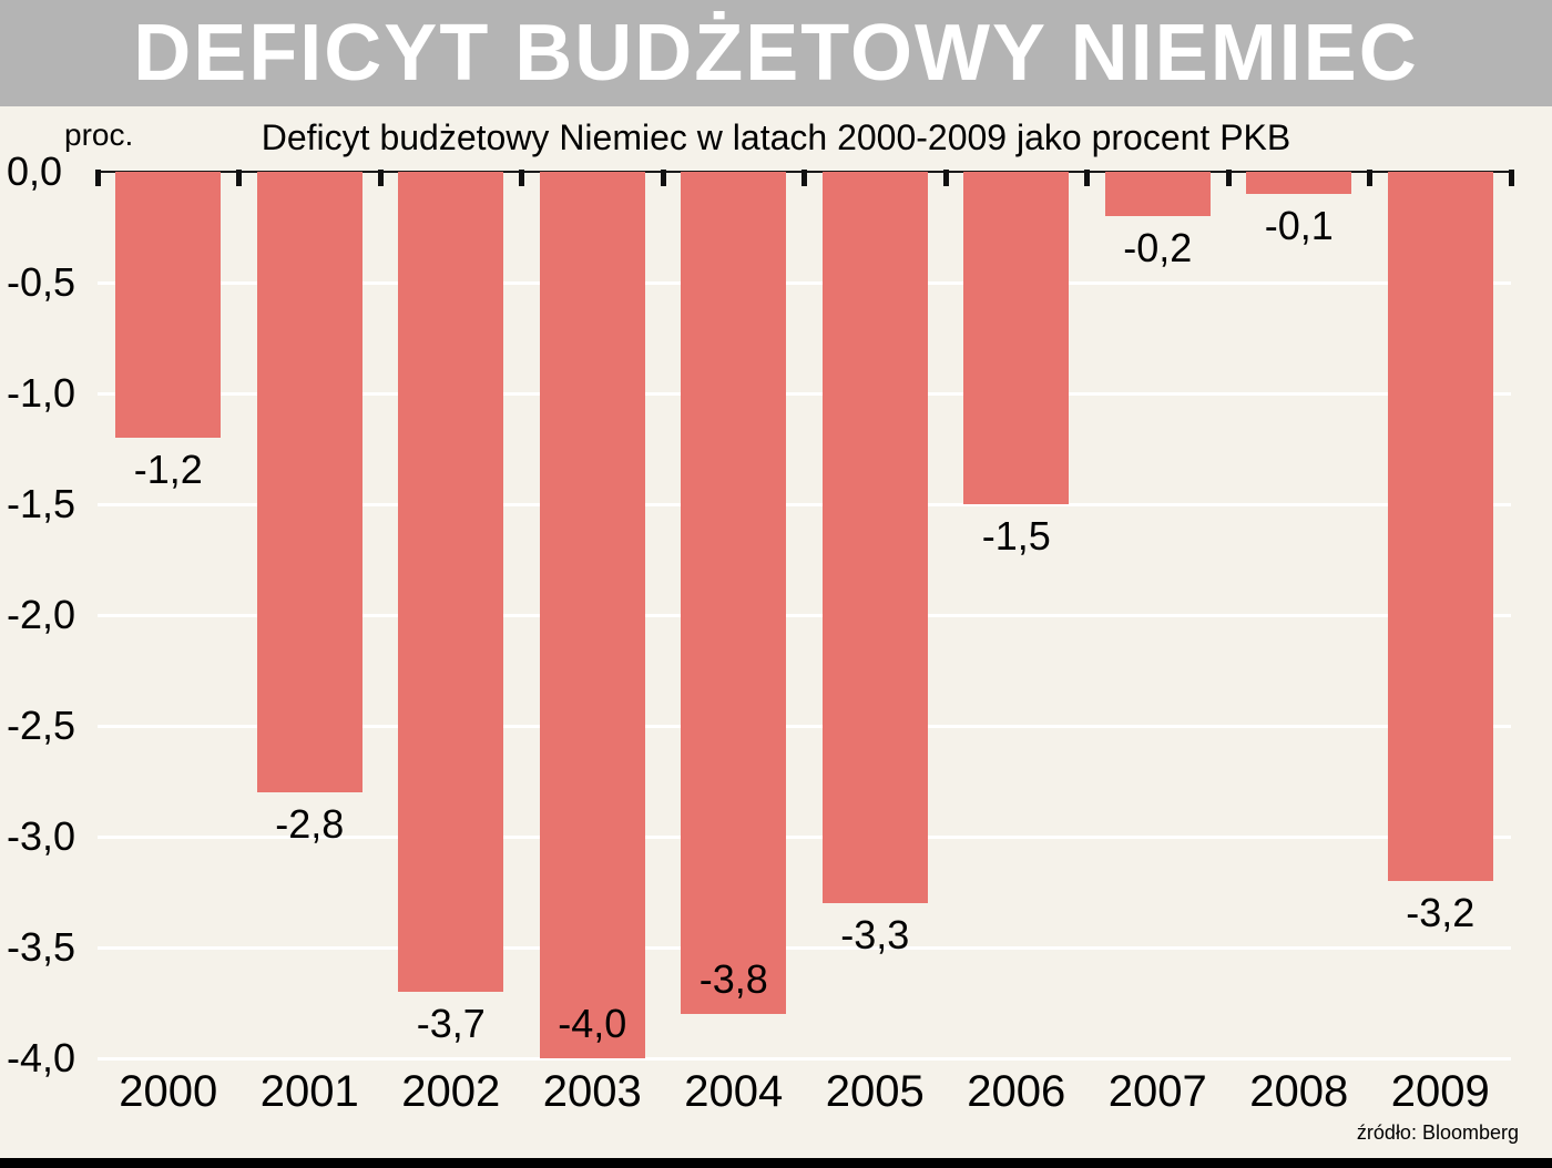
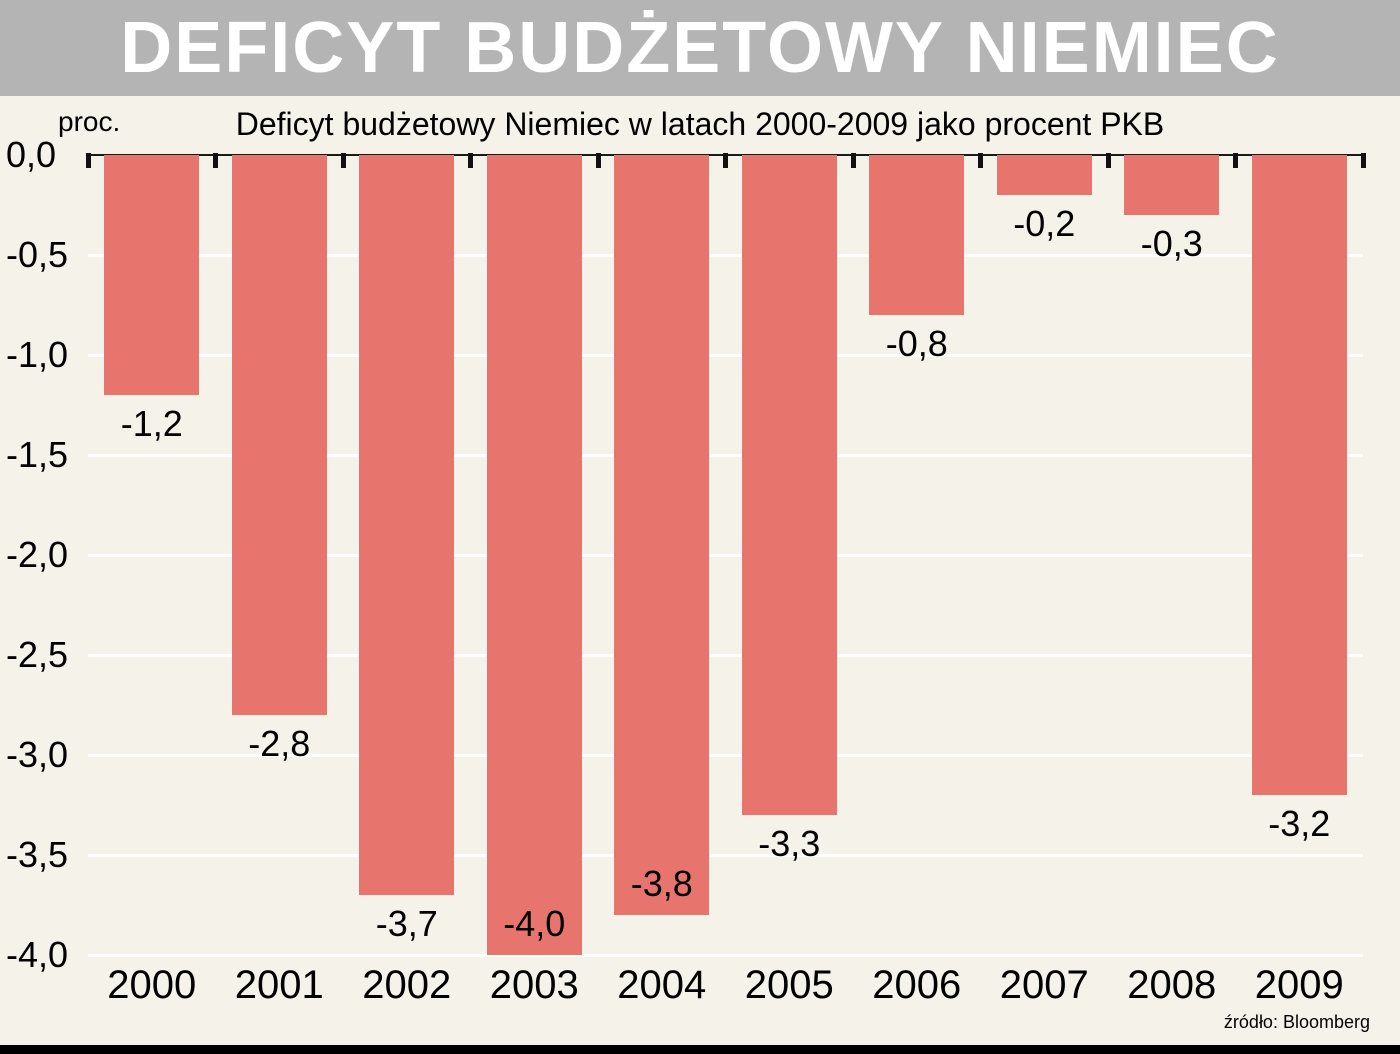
2006: -1,5 -> -0,8
2008: -0,1 -> -0,3
